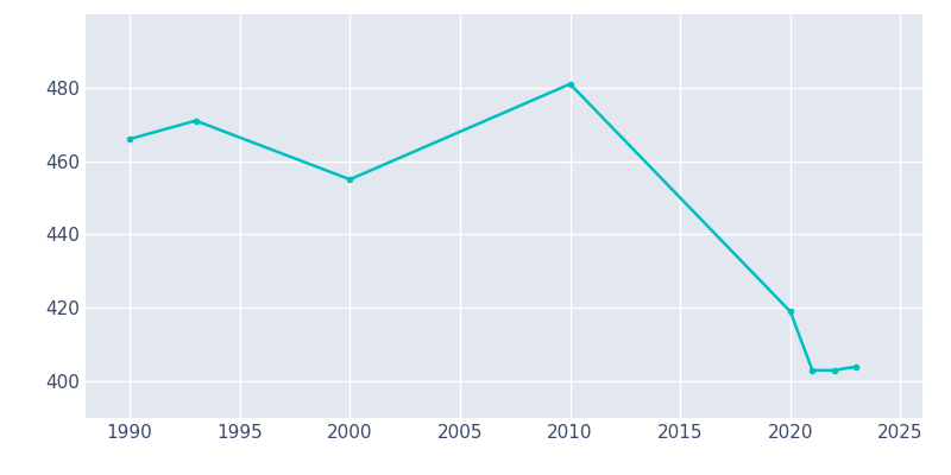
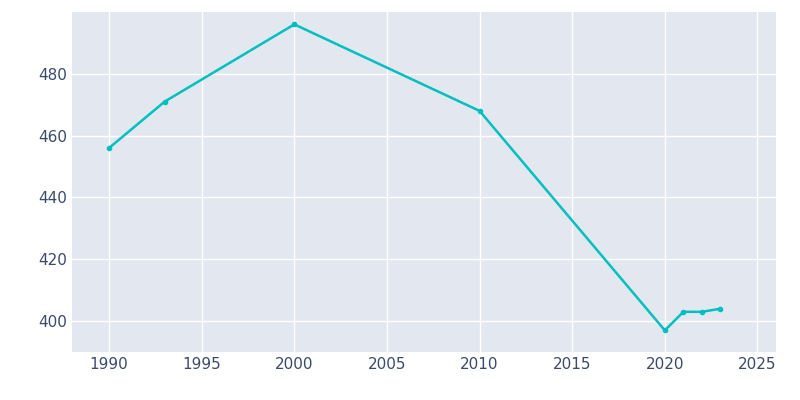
1990: 466 -> 456
2000: 455 -> 496
2010: 481 -> 468
2020: 419 -> 397
